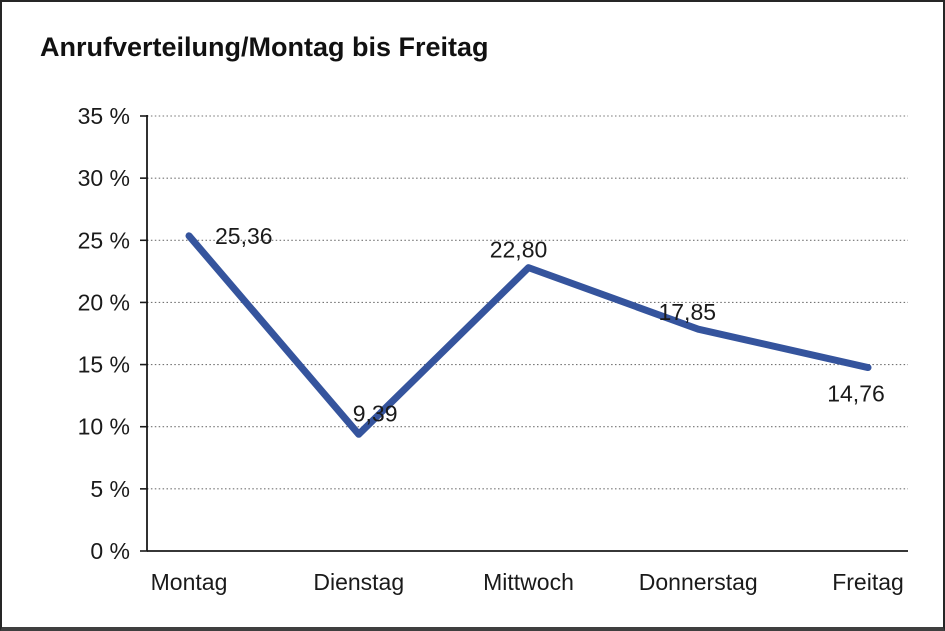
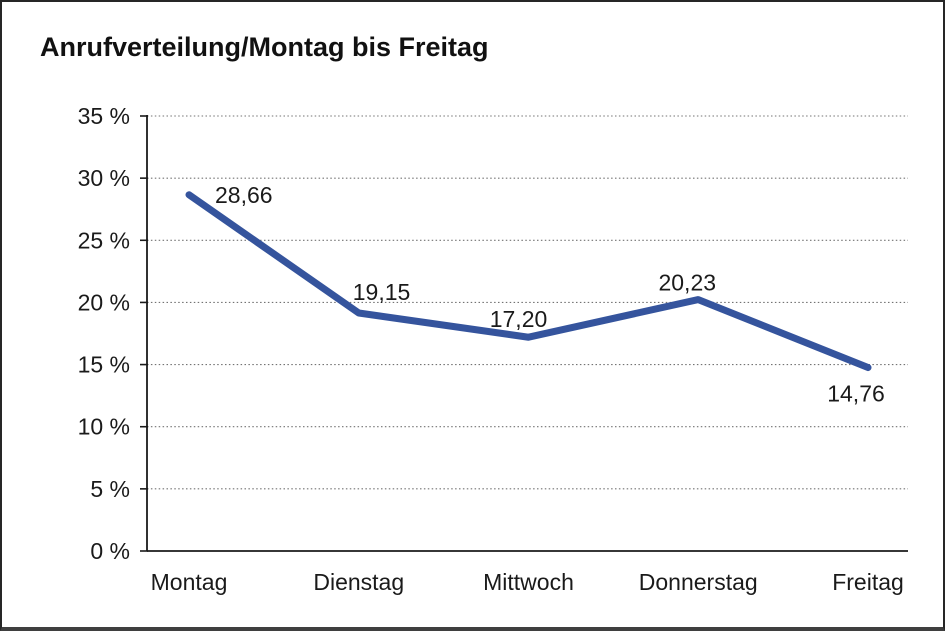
Montag: 25,36 -> 28,66
Dienstag: 9,39 -> 19,15
Mittwoch: 22,80 -> 17,20
Donnerstag: 17,85 -> 20,23
